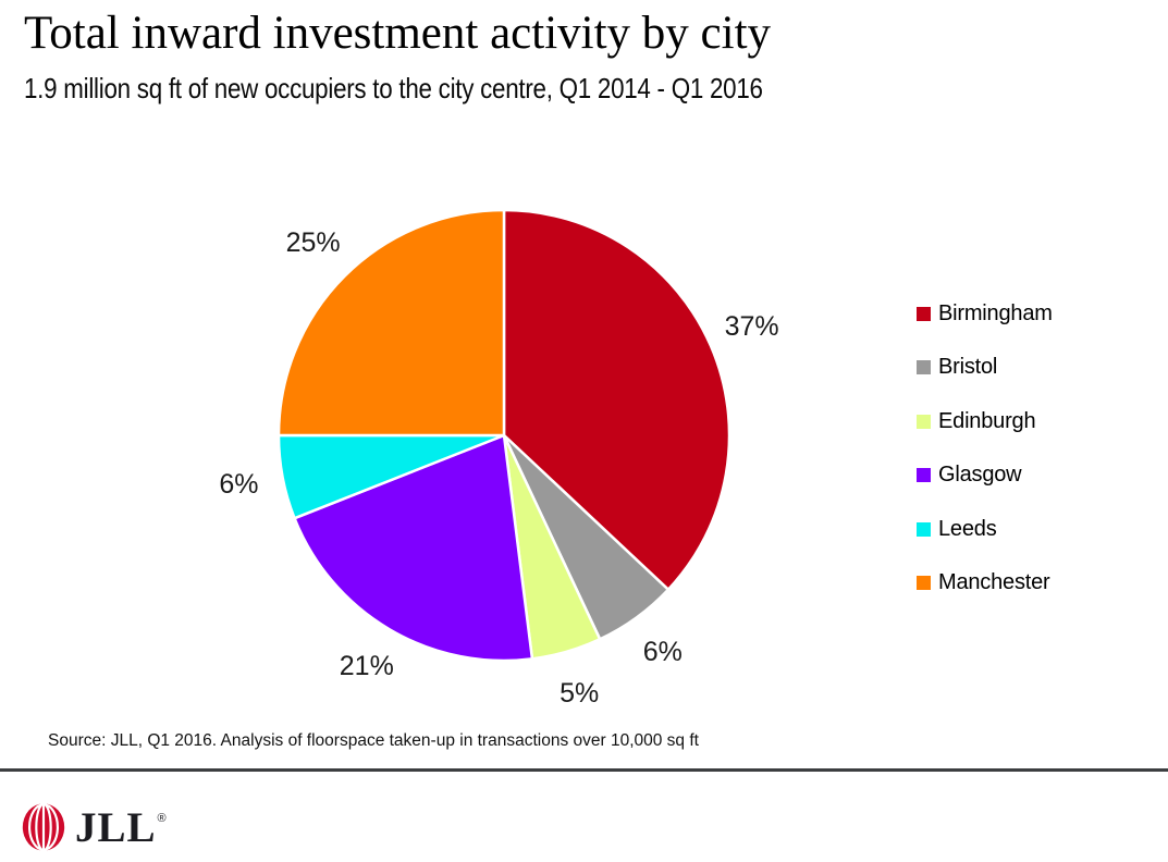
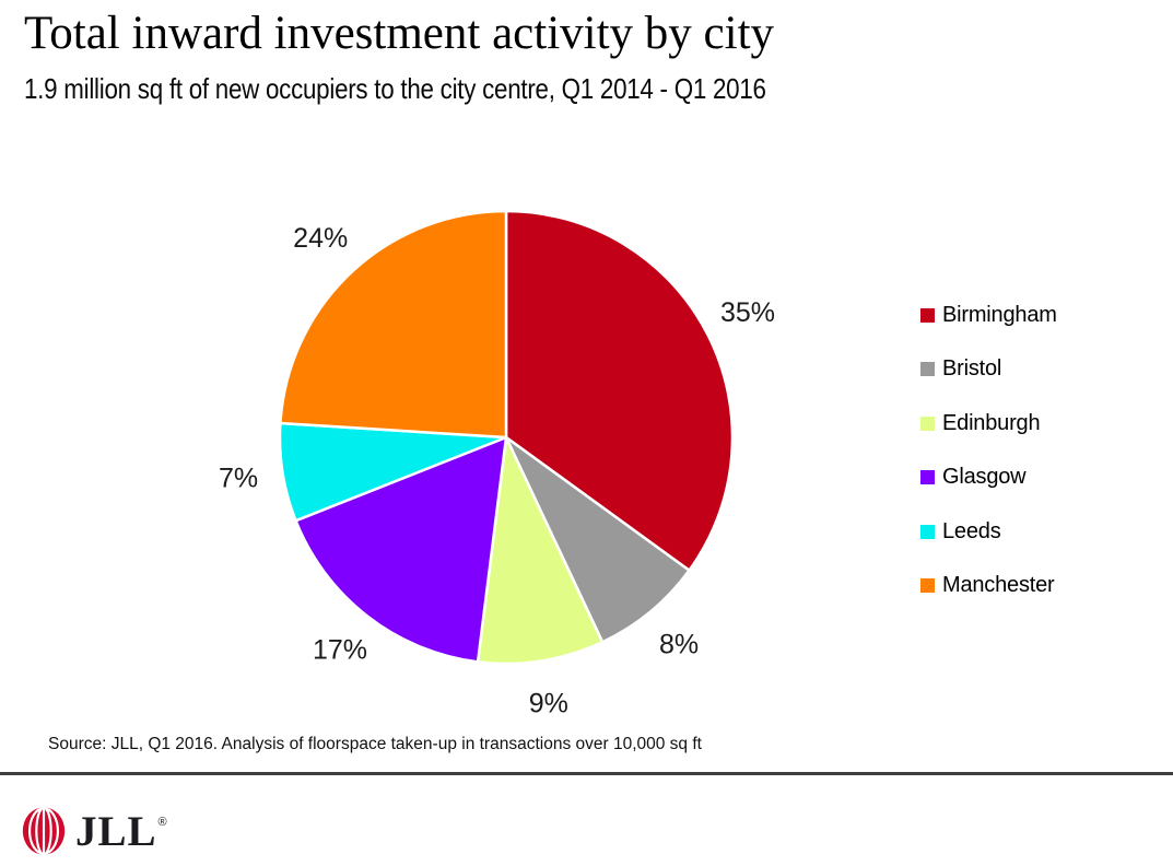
Birmingham: 37% -> 35%
Bristol: 6% -> 8%
Edinburgh: 5% -> 9%
Glasgow: 21% -> 17%
Leeds: 6% -> 7%
Manchester: 25% -> 24%
